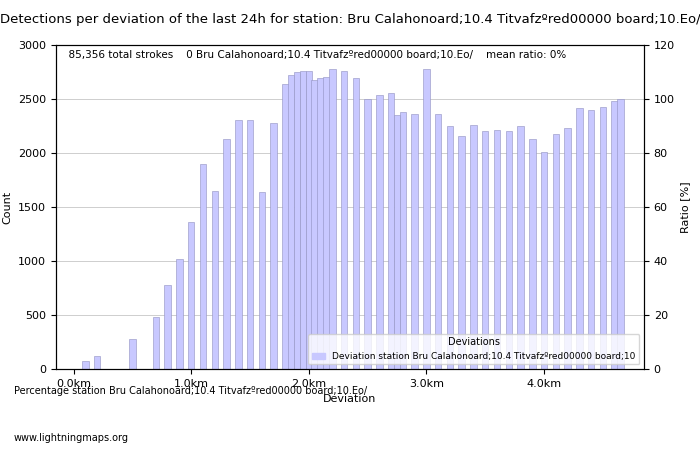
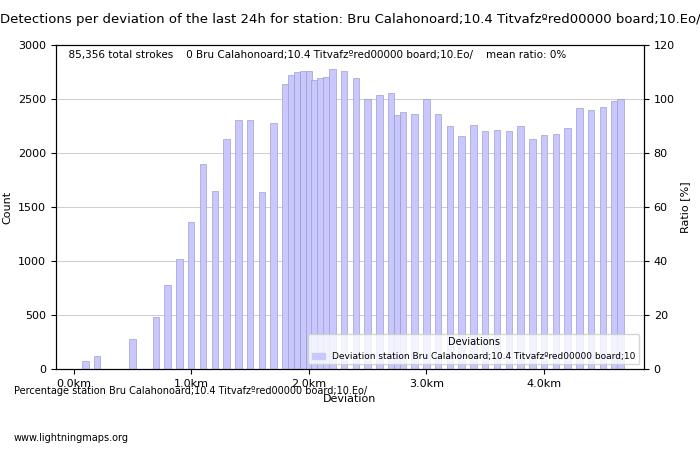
3.0km: 2780 -> 2500
4.0km: 2010 -> 2170
